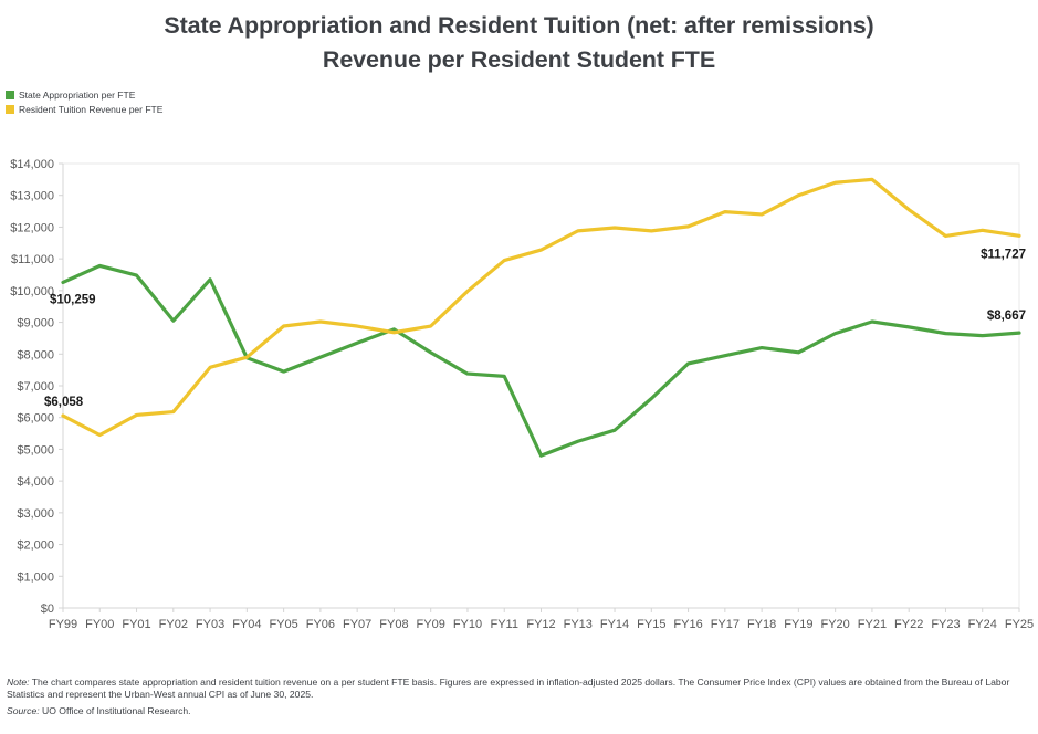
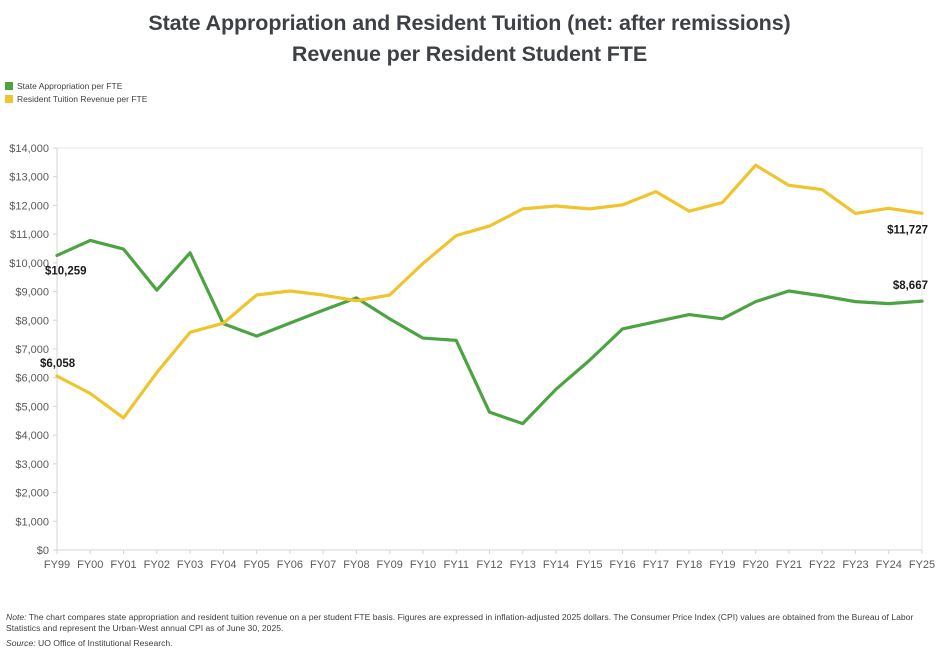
Resident Tuition Revenue per FTE/FY01: $6100 -> $4600
State Appropriation per FTE/FY13: $5200 -> $4400
Resident Tuition Revenue per FTE/FY18: $12400 -> $11800
Resident Tuition Revenue per FTE/FY19: $13000 -> $12100
Resident Tuition Revenue per FTE/FY21: $13500 -> $12700
